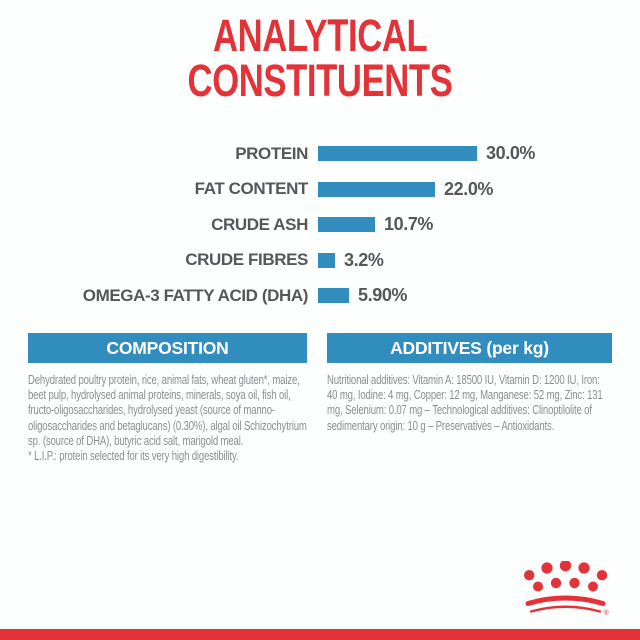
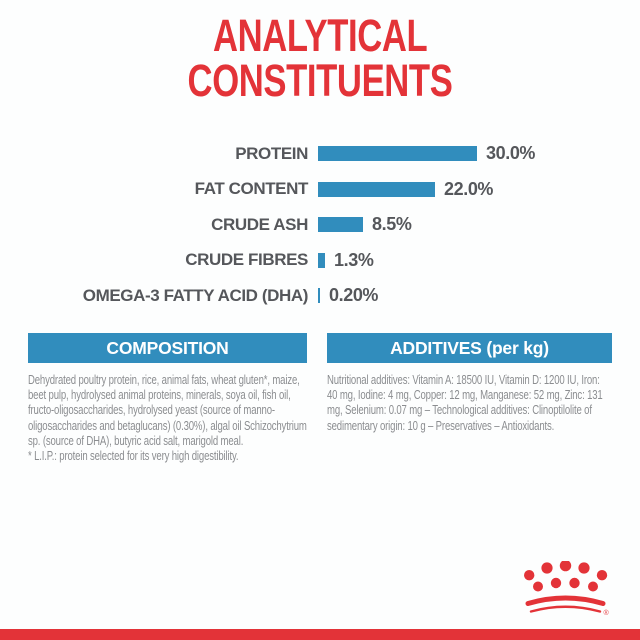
CRUDE ASH: 10.7% -> 8.5%
CRUDE FIBRES: 3.2% -> 1.3%
OMEGA-3 FATTY ACID (DHA): 5.90% -> 0.20%
